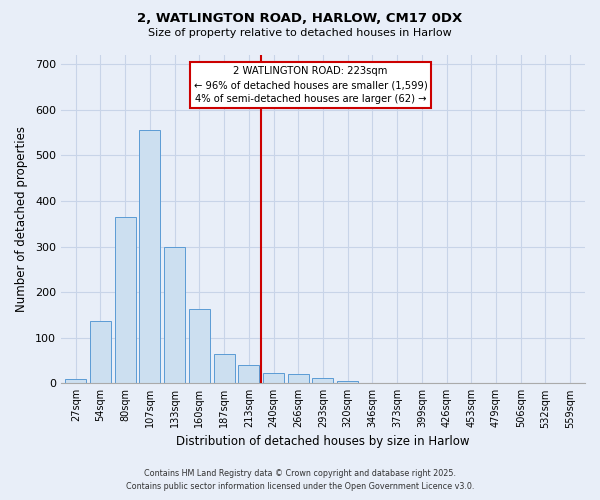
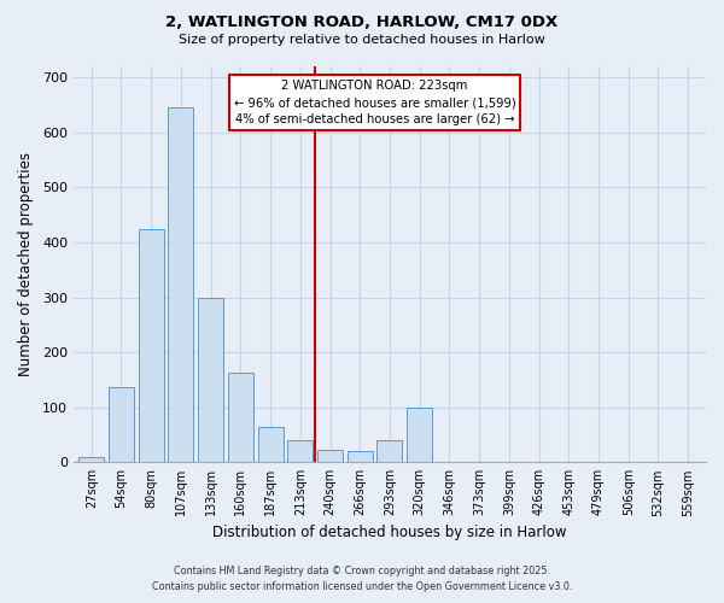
80sqm: 365 -> 425
107sqm: 555 -> 645
293sqm: 12 -> 40
320sqm: 5 -> 100
